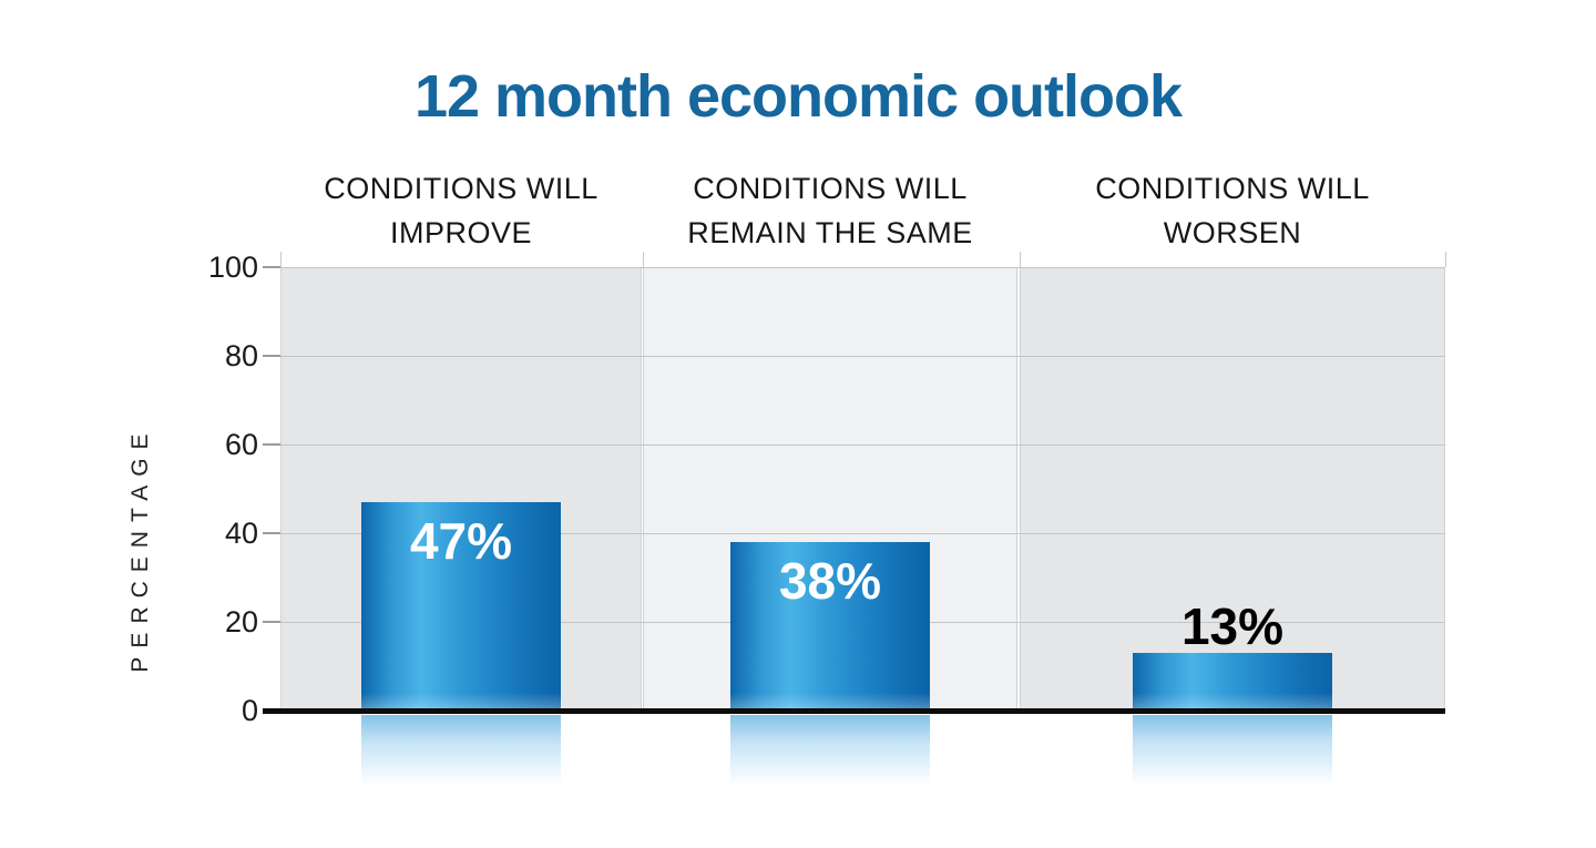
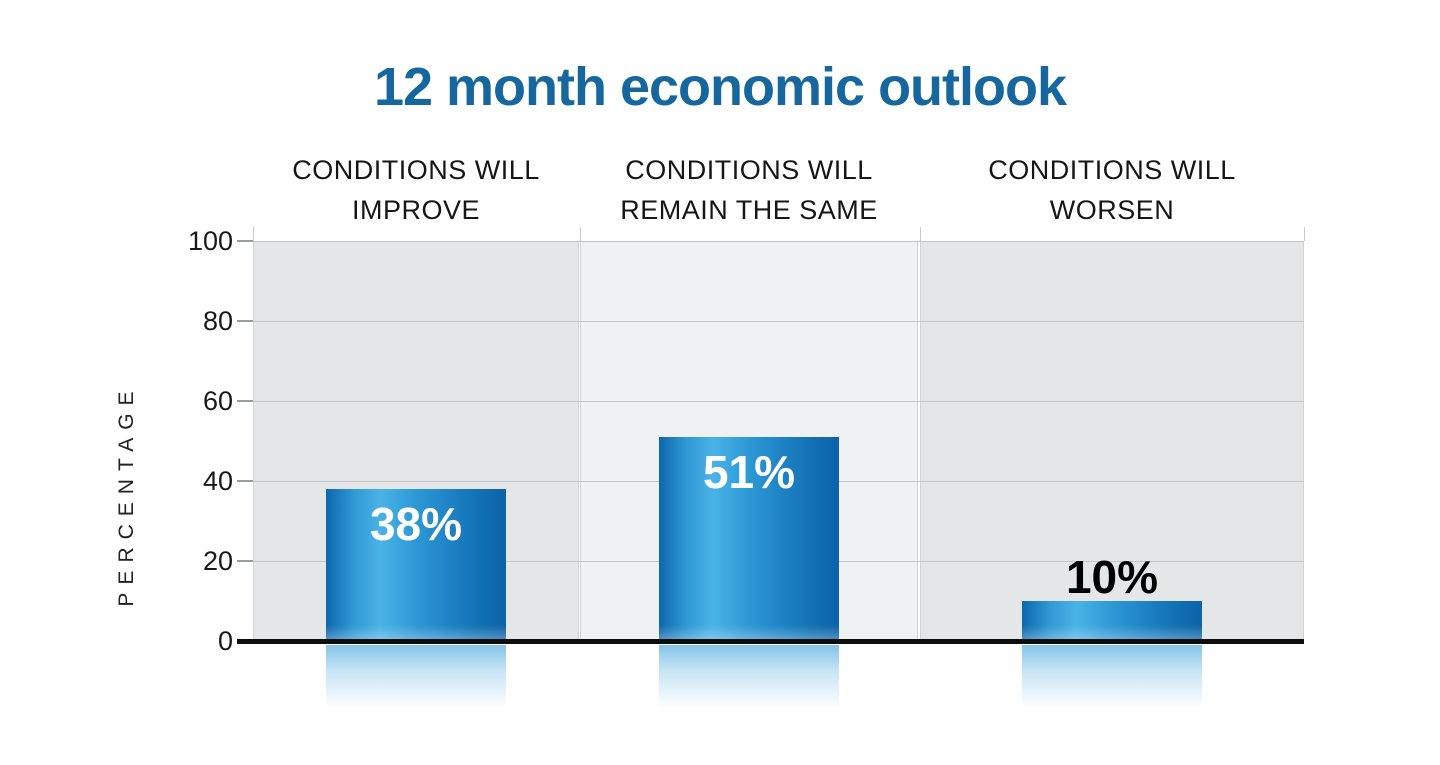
CONDITIONS WILL IMPROVE: 47% -> 38%
CONDITIONS WILL REMAIN THE SAME: 38% -> 51%
CONDITIONS WILL WORSEN: 13% -> 10%
